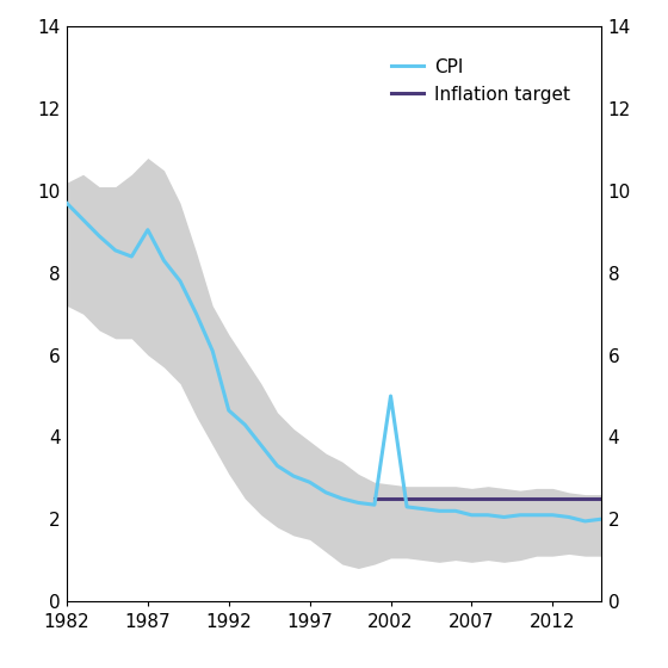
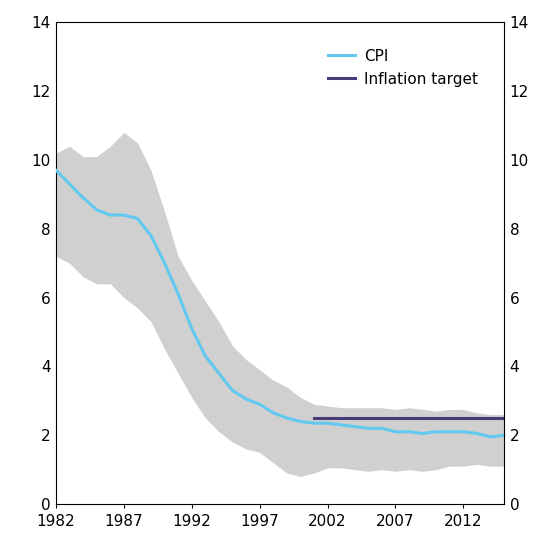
CPI/1987: 9.05 -> 8.40
CPI/1992: 4.65 -> 5.10
CPI/2002: 5.00 -> 2.35
